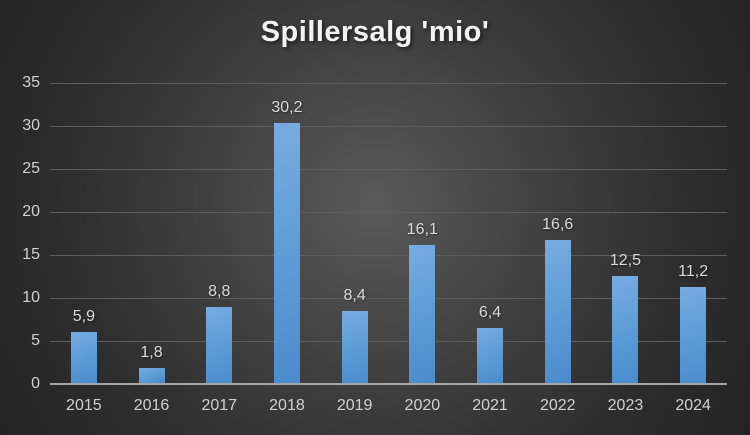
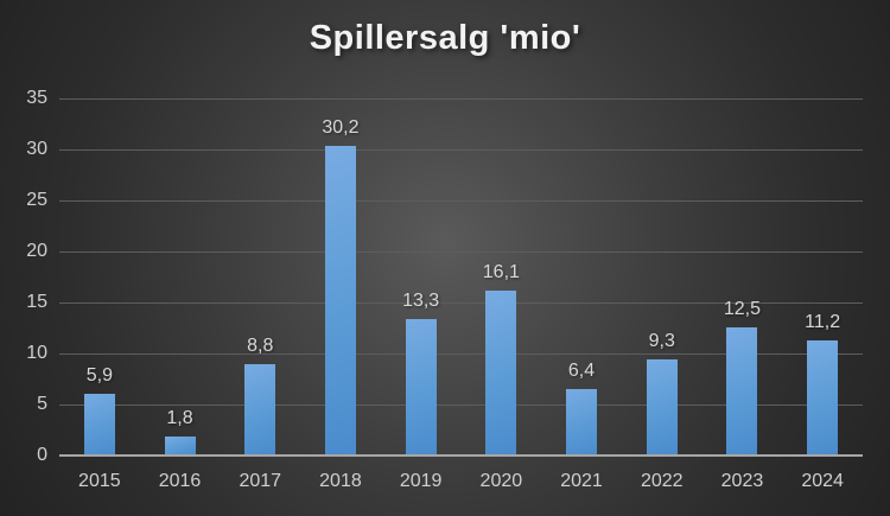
2019: 8,4 -> 13,3
2022: 16,6 -> 9,3
